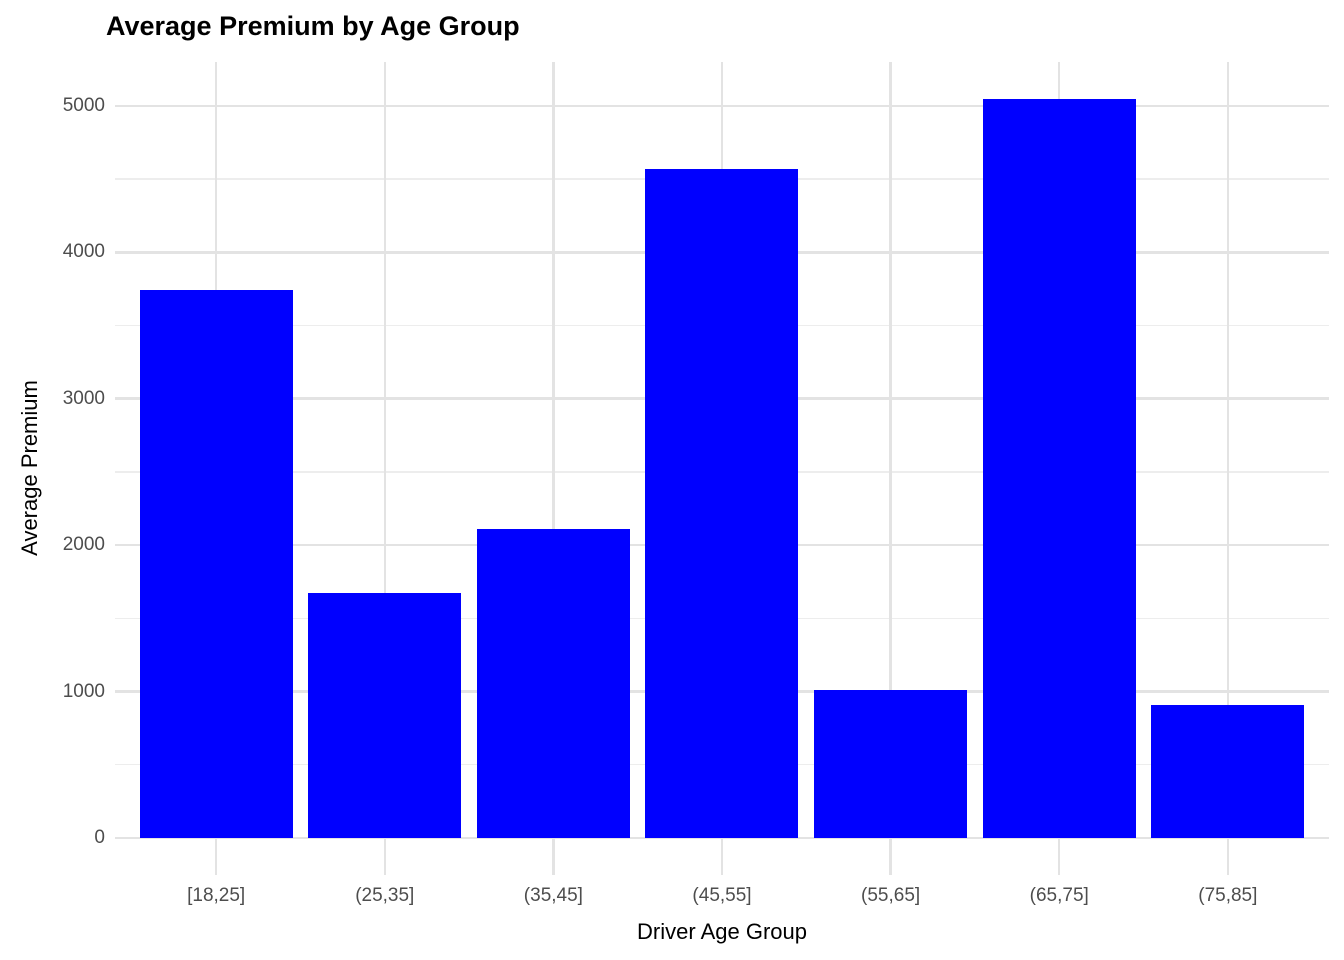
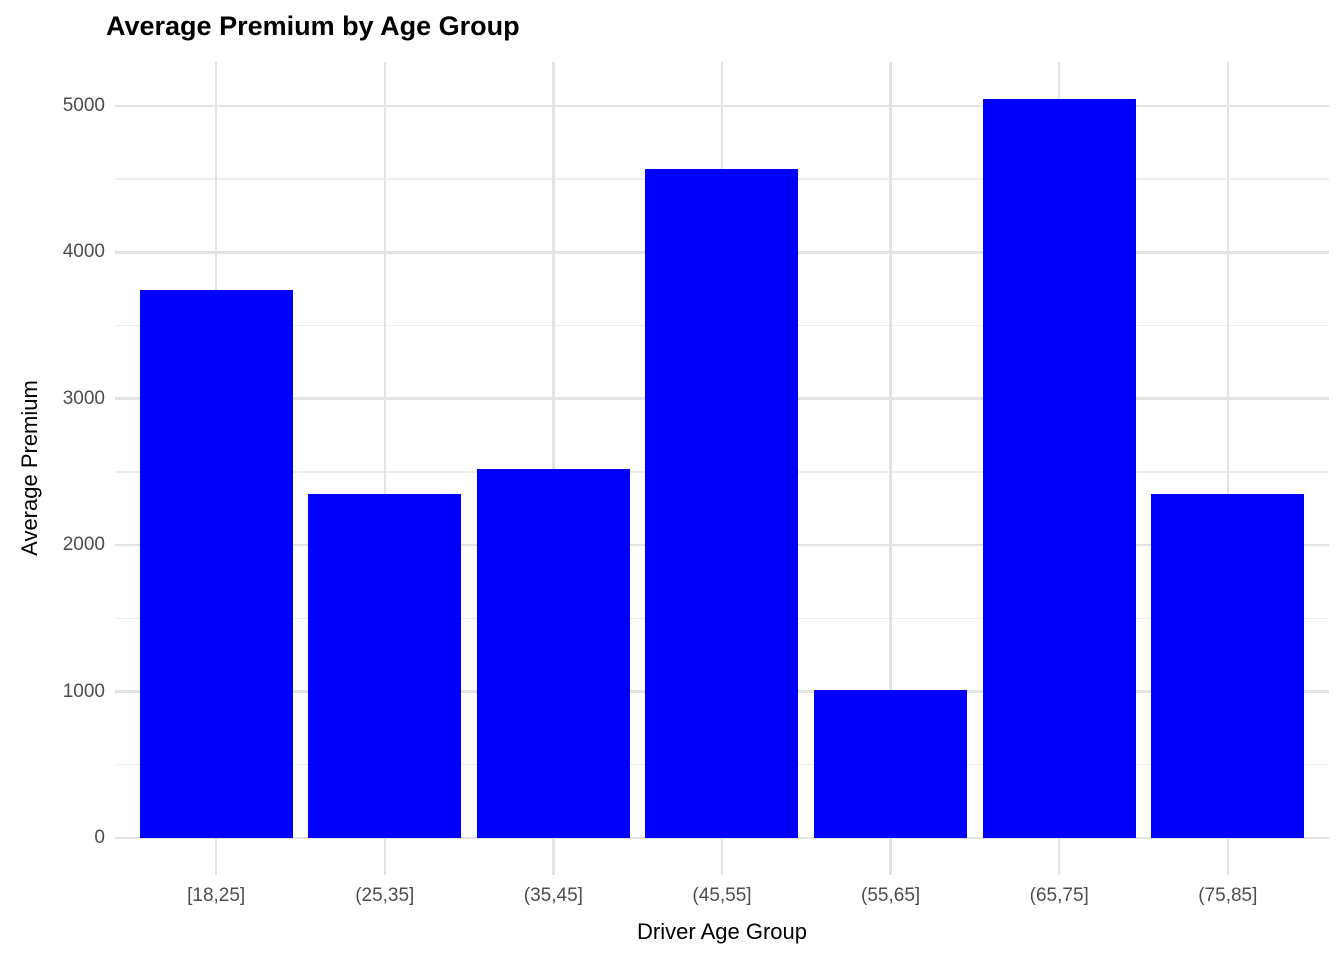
(25,35]: 1670 -> 2350
(35,45]: 2110 -> 2520
(75,85]: 910 -> 2350
